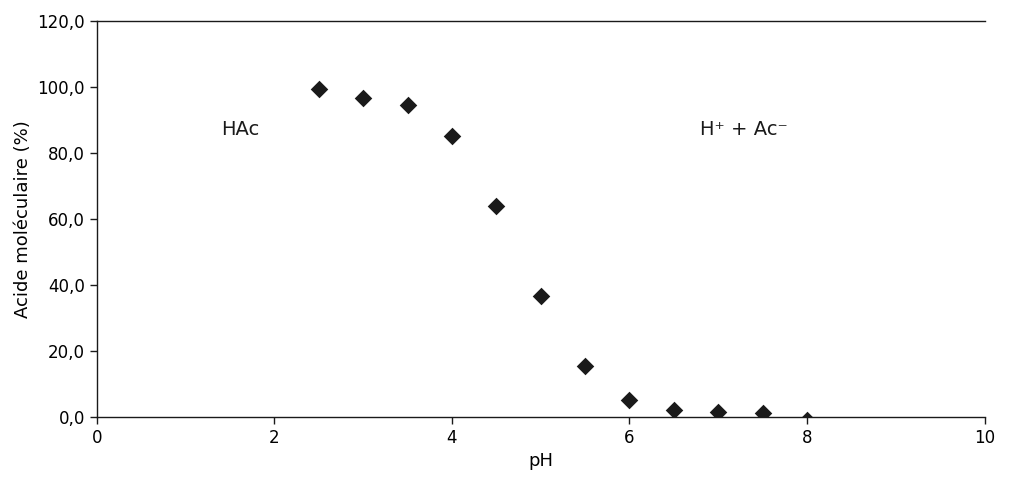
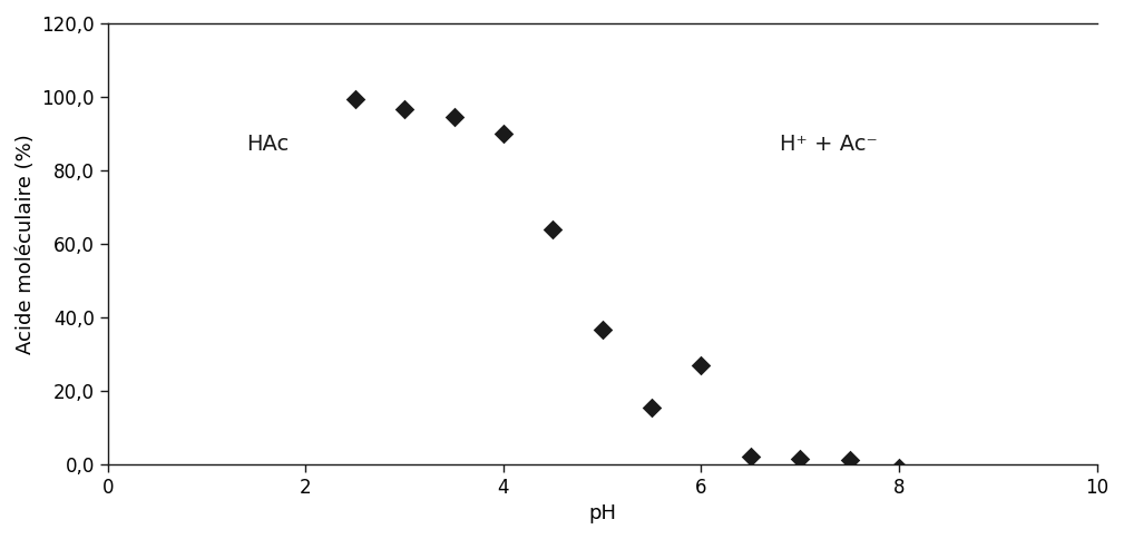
4: 85,0 -> 90,0
6: 5,0 -> 27,0
